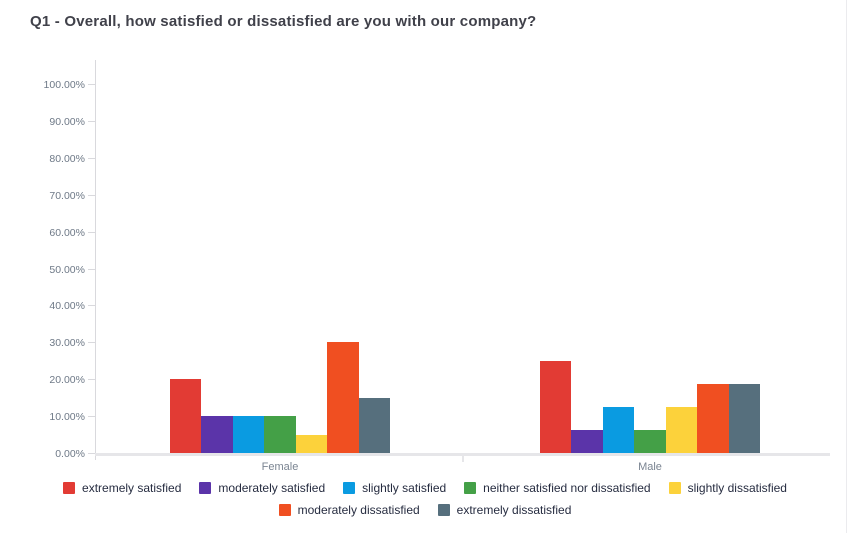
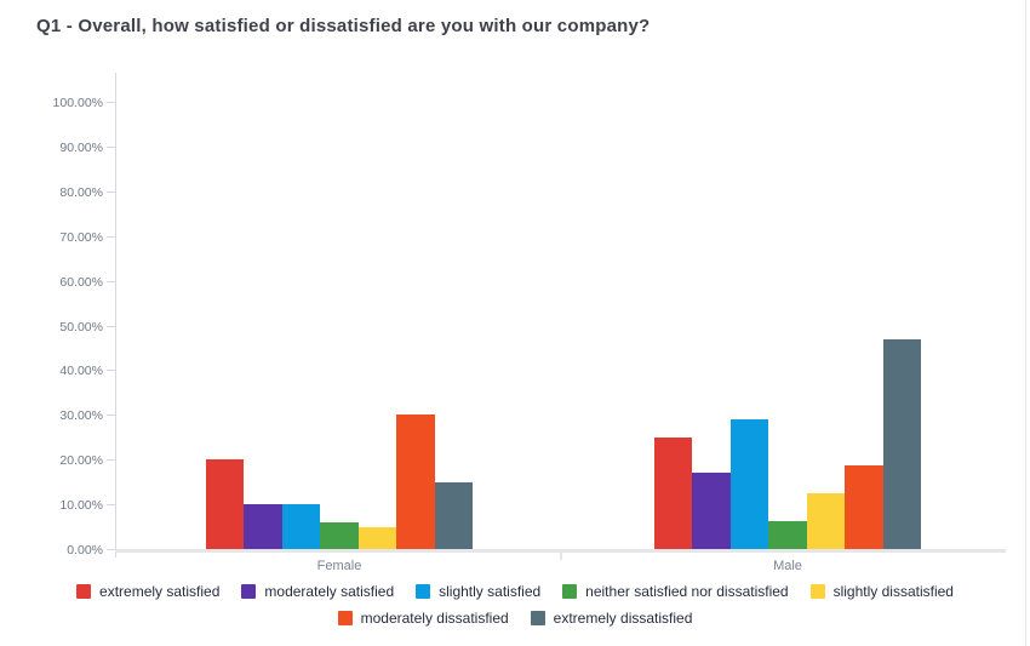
neither satisfied nor dissatisfied/Female: 10% -> 6%
moderately satisfied/Male: 6% -> 17%
slightly satisfied/Male: 12% -> 29%
extremely dissatisfied/Male: 19% -> 47%
